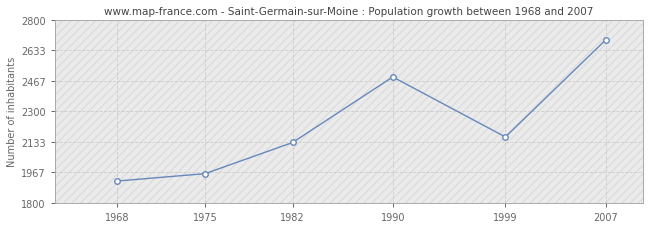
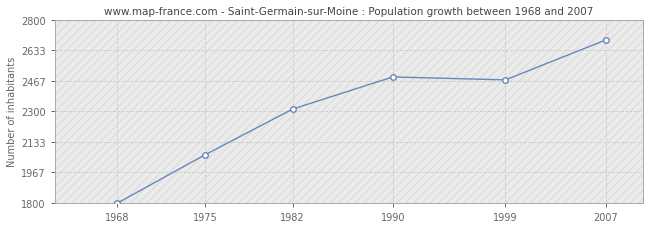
1968: 1920 -> 1800
1975: 1960 -> 2060
1982: 2130 -> 2310
1999: 2160 -> 2470
